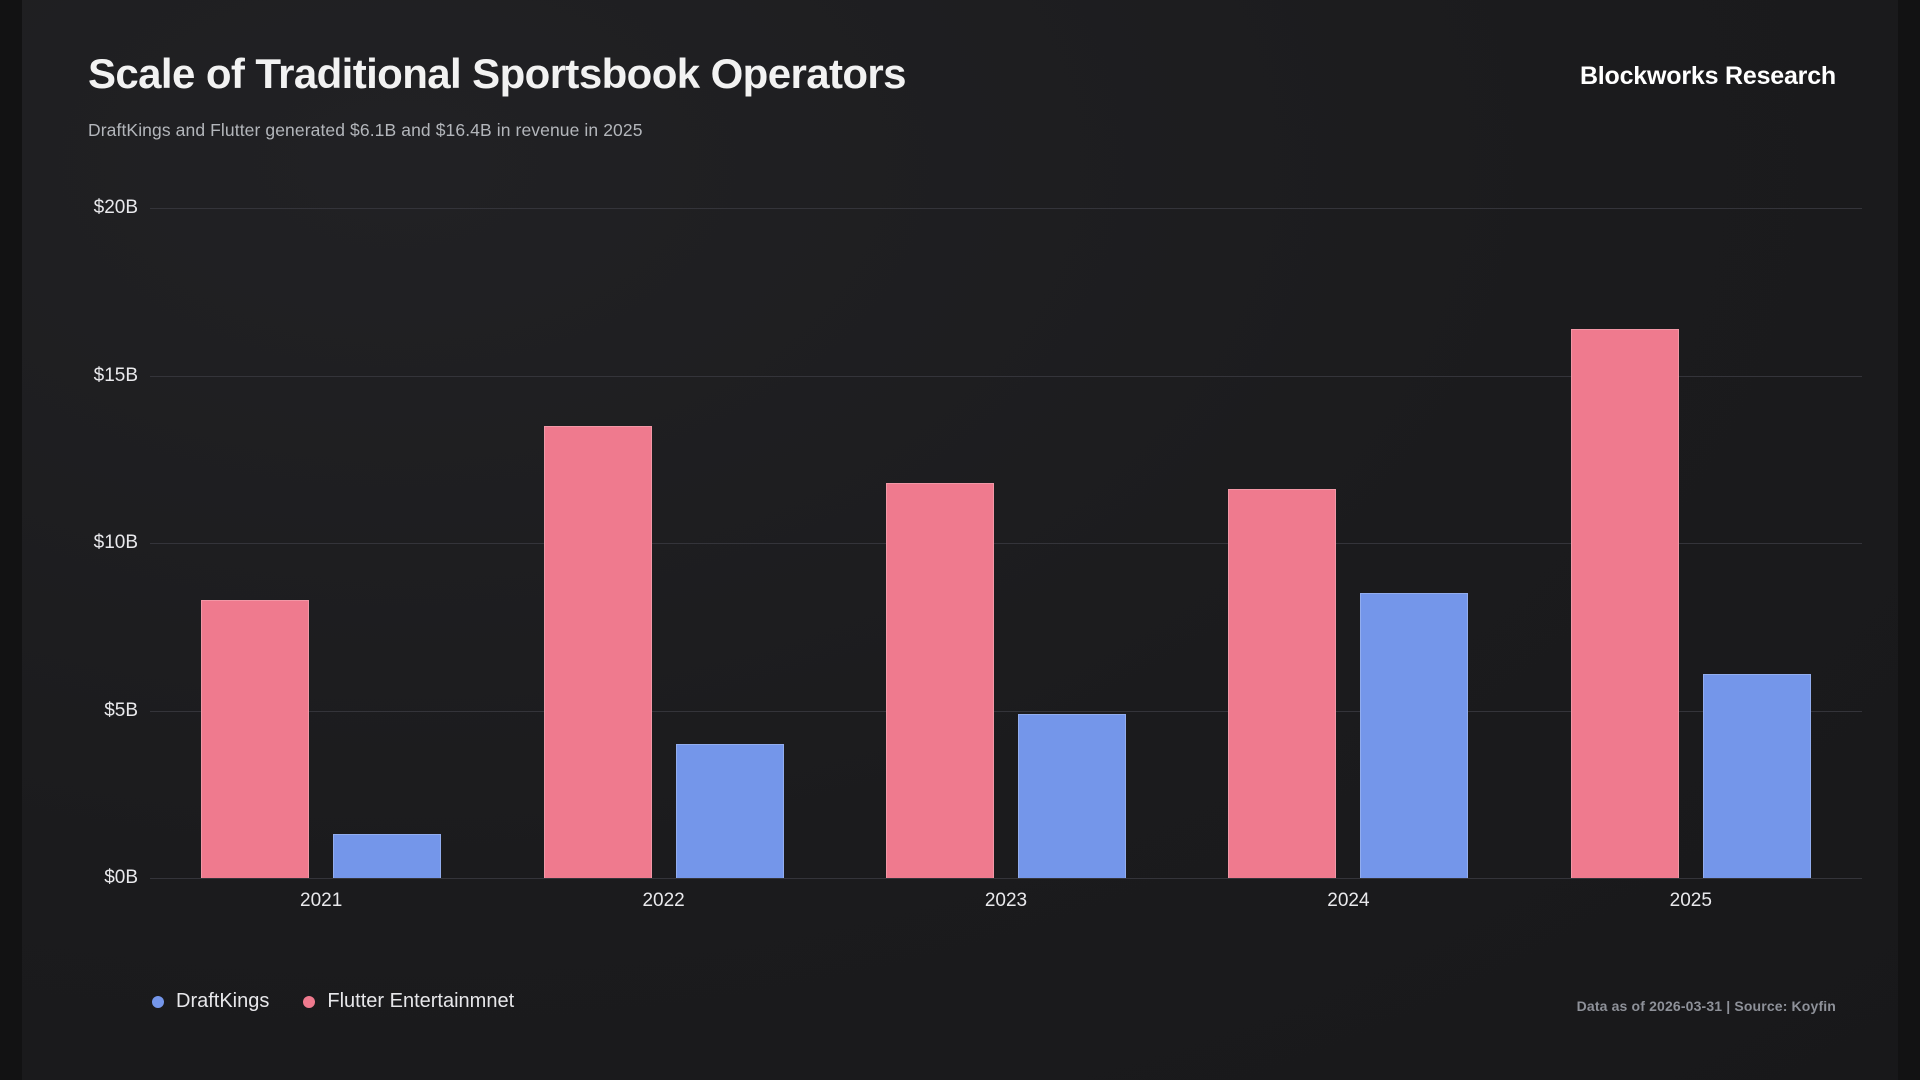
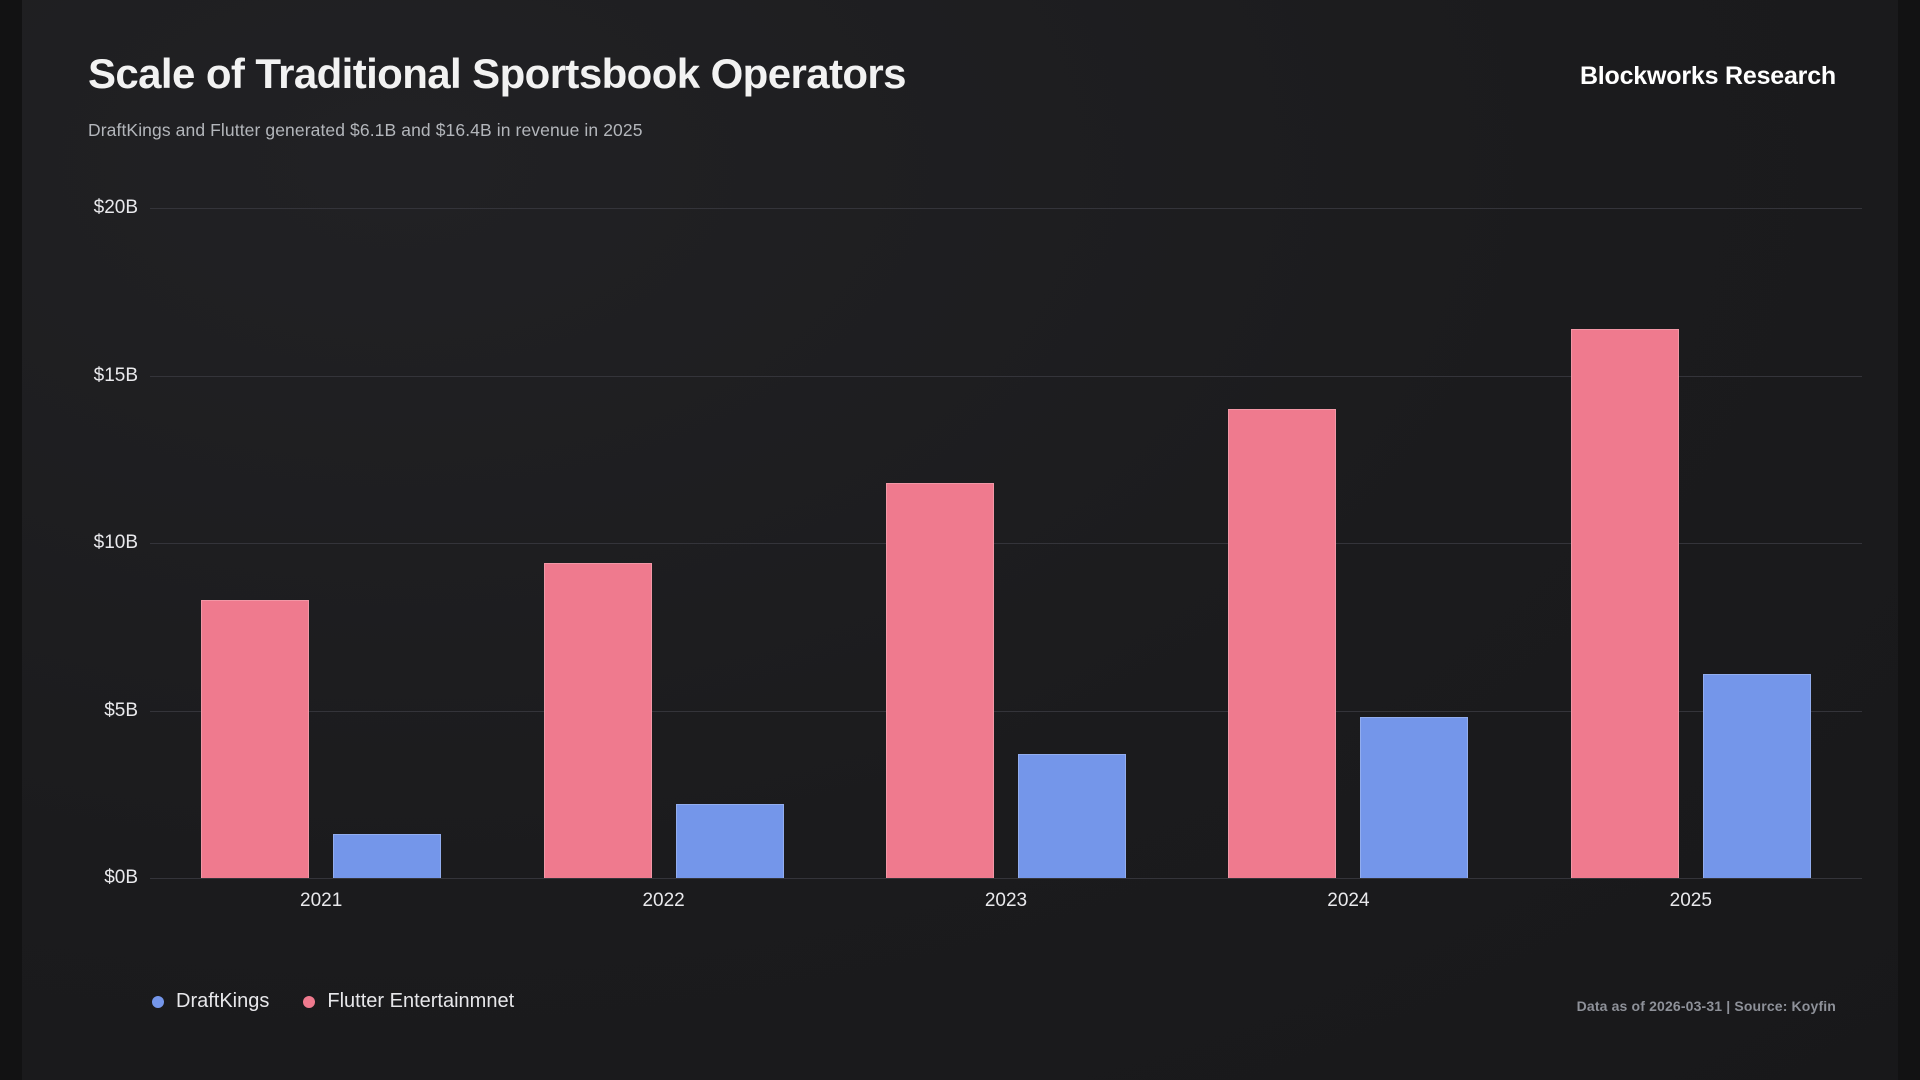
Flutter Entertainmnet/2022: $13.5B -> $9.4B
DraftKings/2022: $4.0B -> $2.2B
DraftKings/2023: $4.9B -> $3.7B
Flutter Entertainmnet/2024: $11.6B -> $14.0B
DraftKings/2024: $8.5B -> $4.8B
